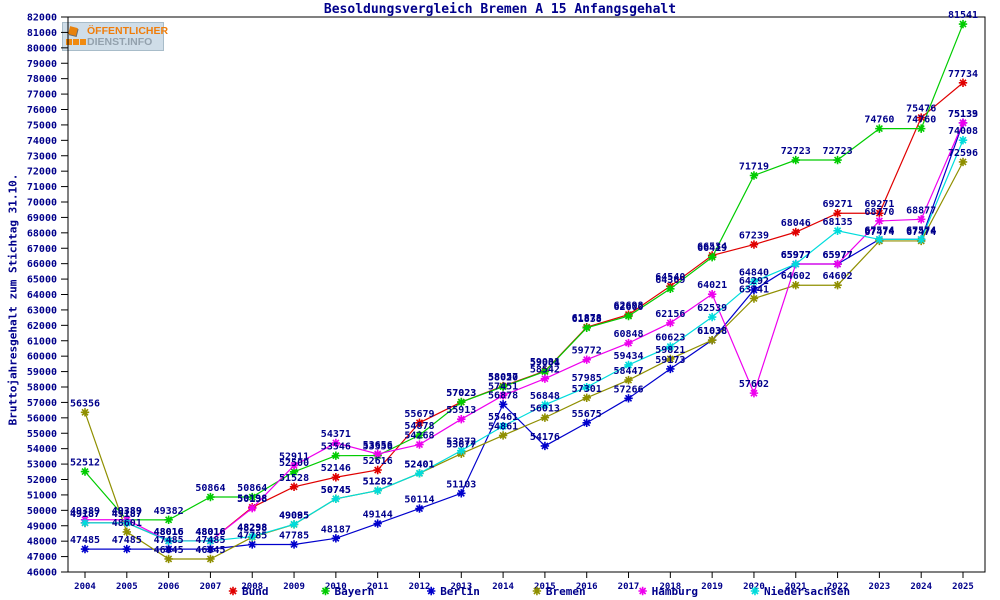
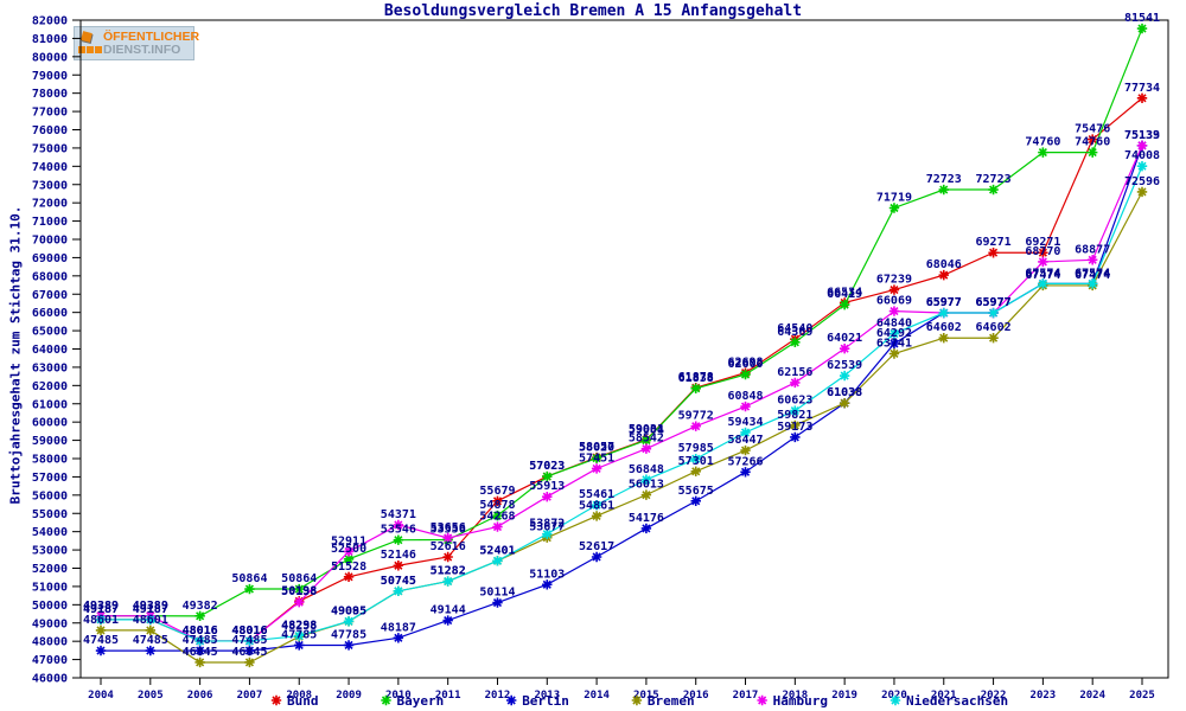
Bayern/2004: 52512 -> 49389
Bremen/2004: 56356 -> 48601
Berlin/2014: 56878 -> 52617
Hamburg/2020: 57602 -> 66069
Niedersachsen/2022: 68135 -> 65977
